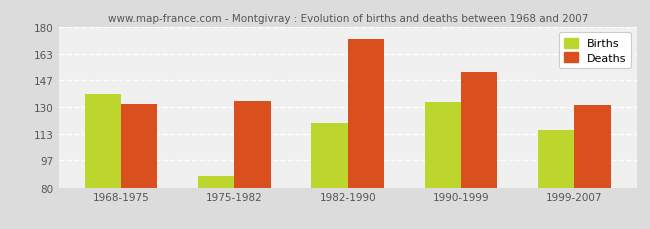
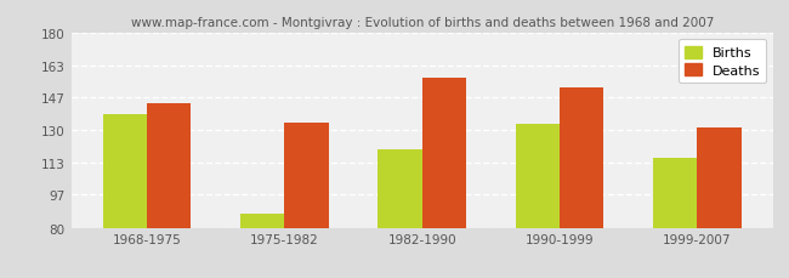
Deaths/1968-1975: 132 -> 144
Deaths/1982-1990: 172 -> 157
